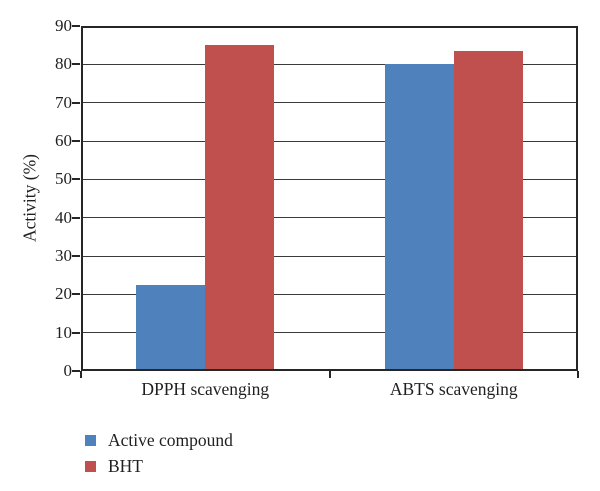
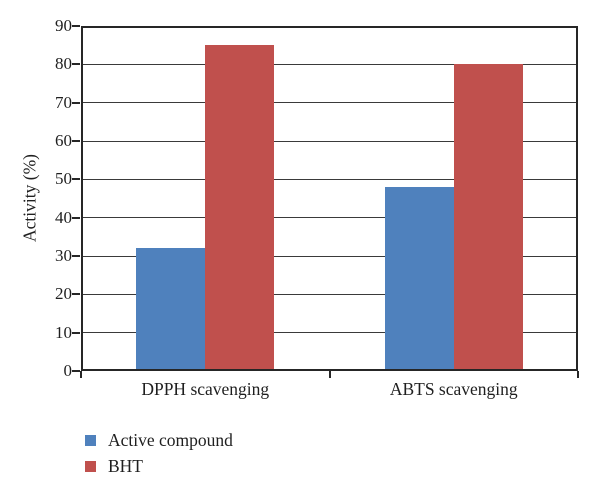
Active compound/DPPH scavenging: 22 -> 32
Active compound/ABTS scavenging: 80 -> 48
BHT/ABTS scavenging: 84 -> 80
